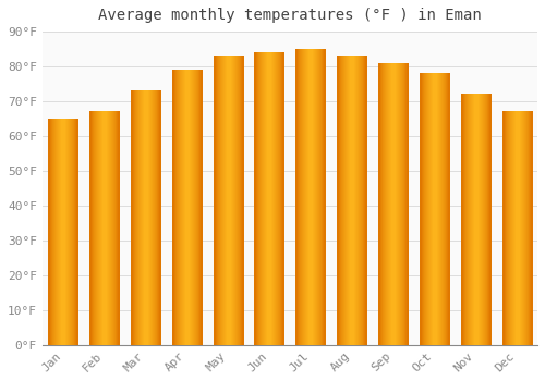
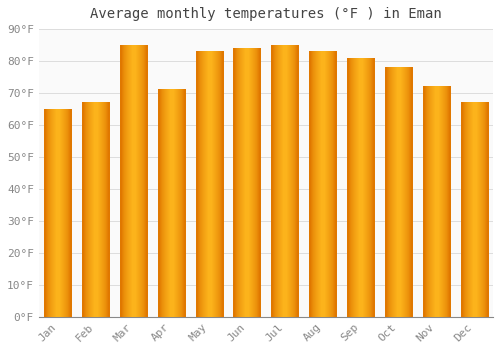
Mar: 73°F -> 85°F
Apr: 79°F -> 71°F
